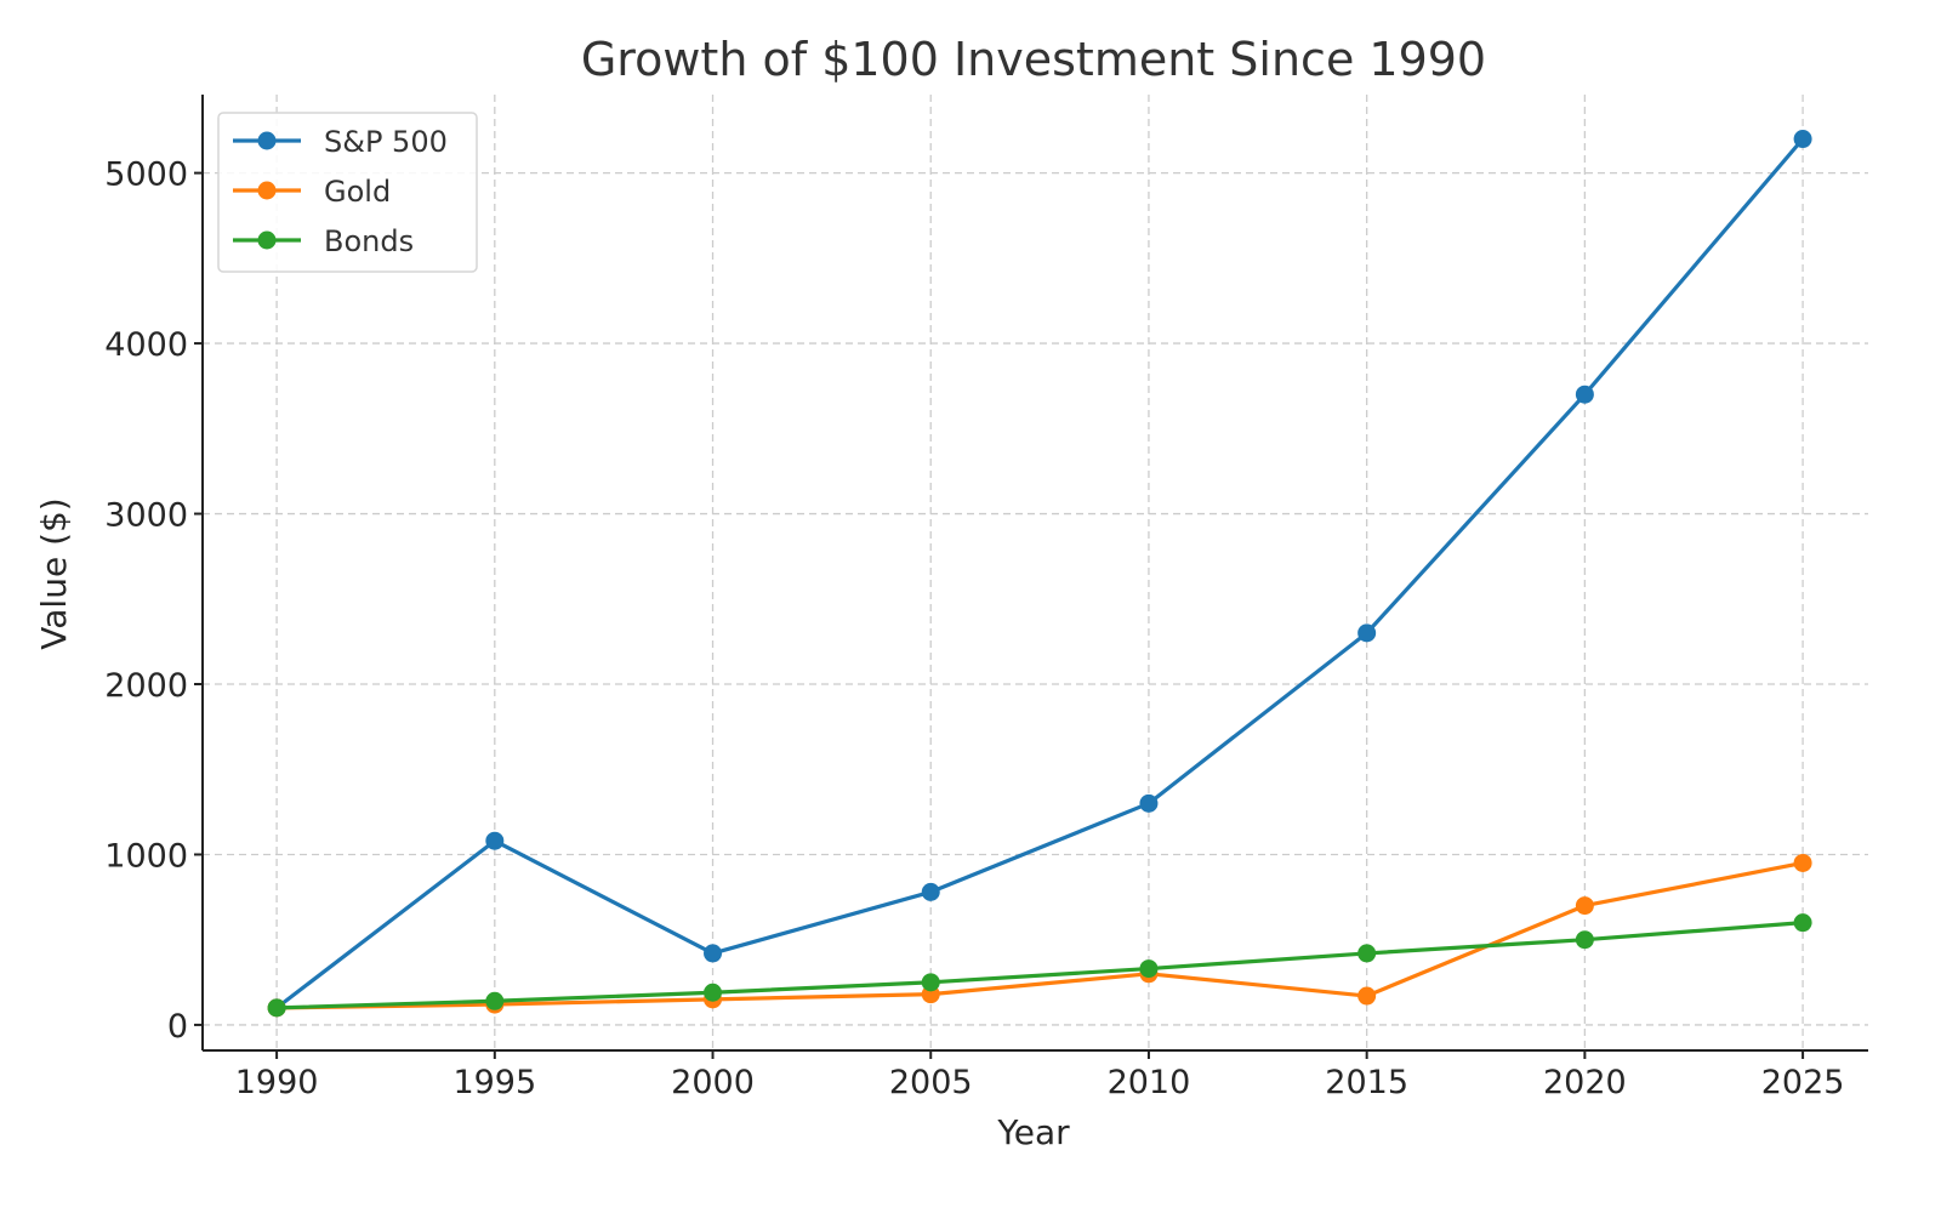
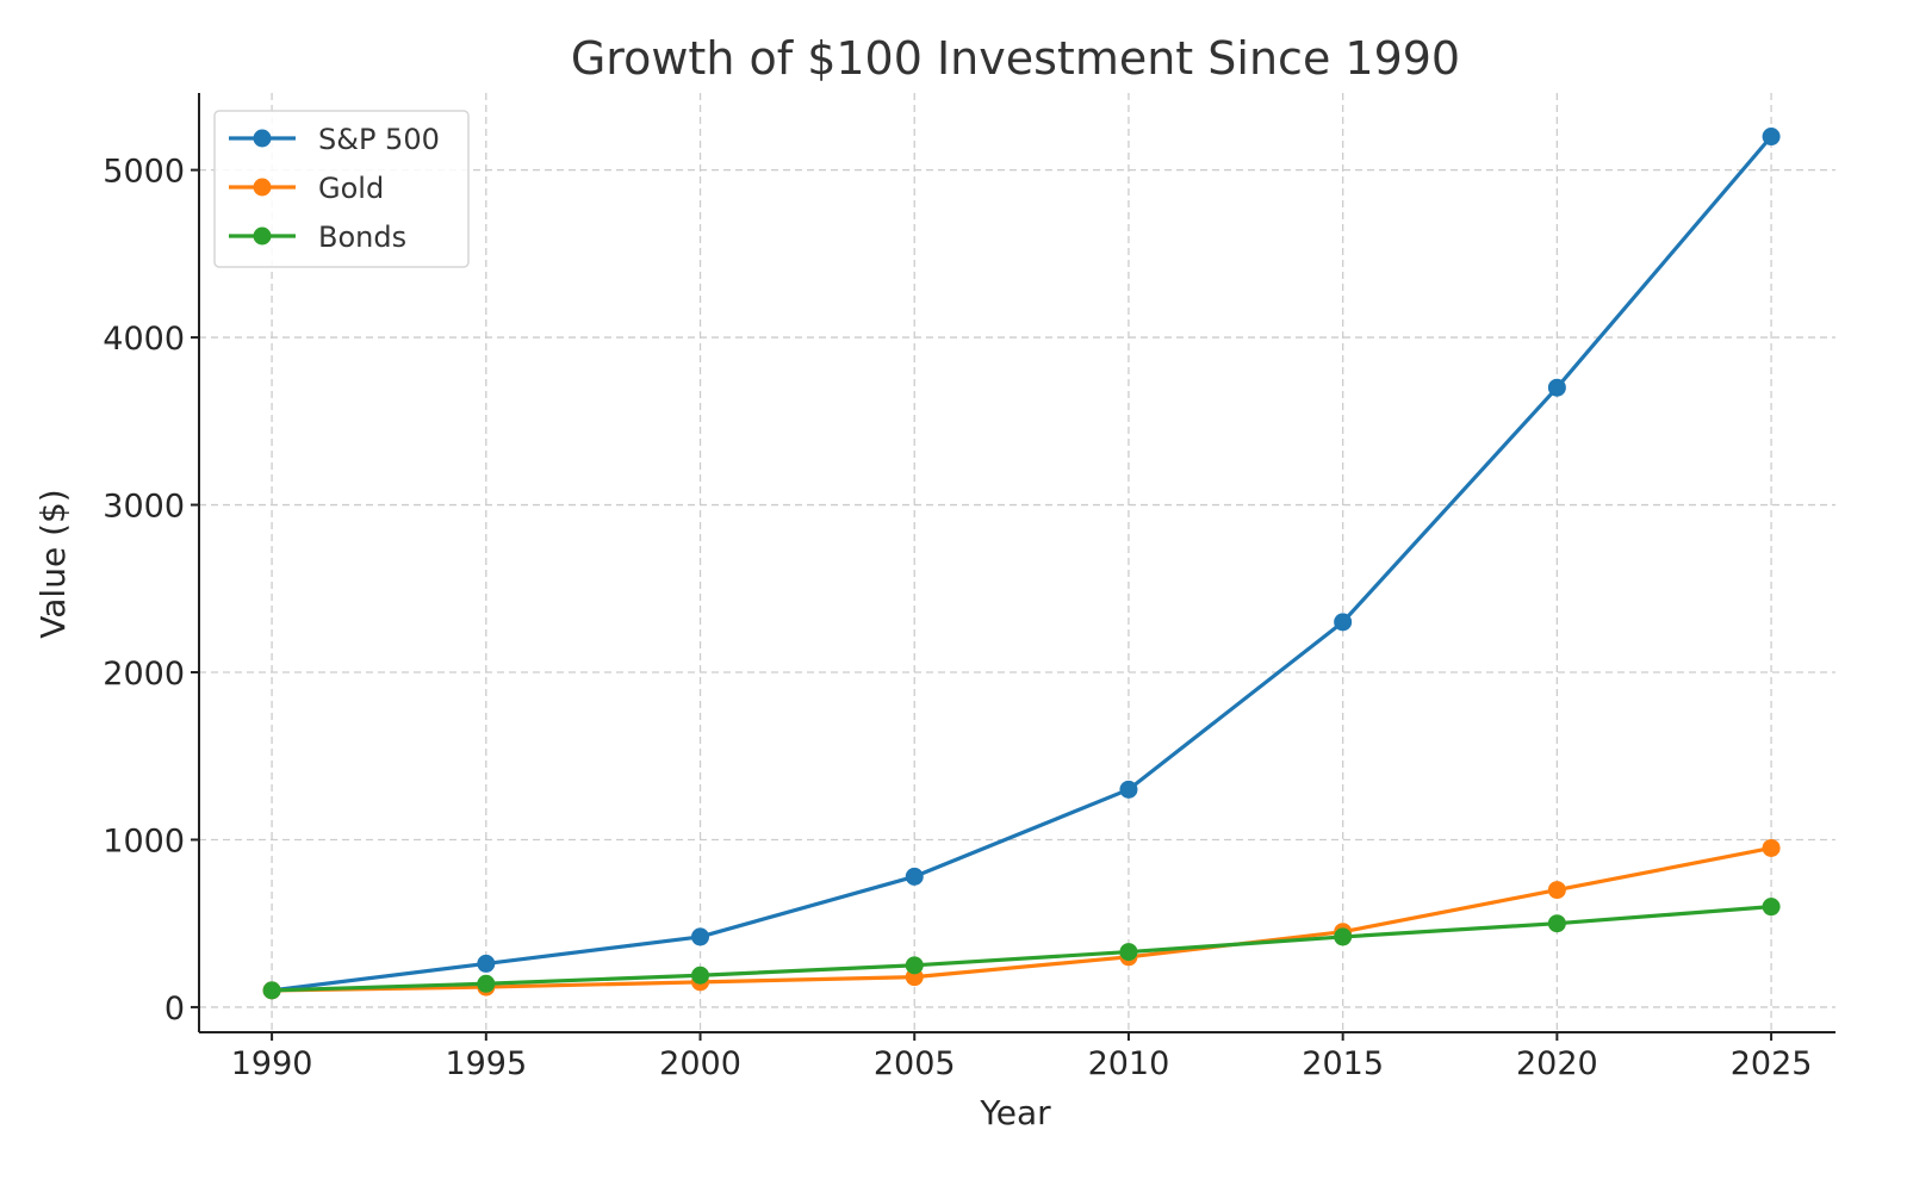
S&P 500/1995: 1080 -> 260
Gold/2015: 170 -> 450
